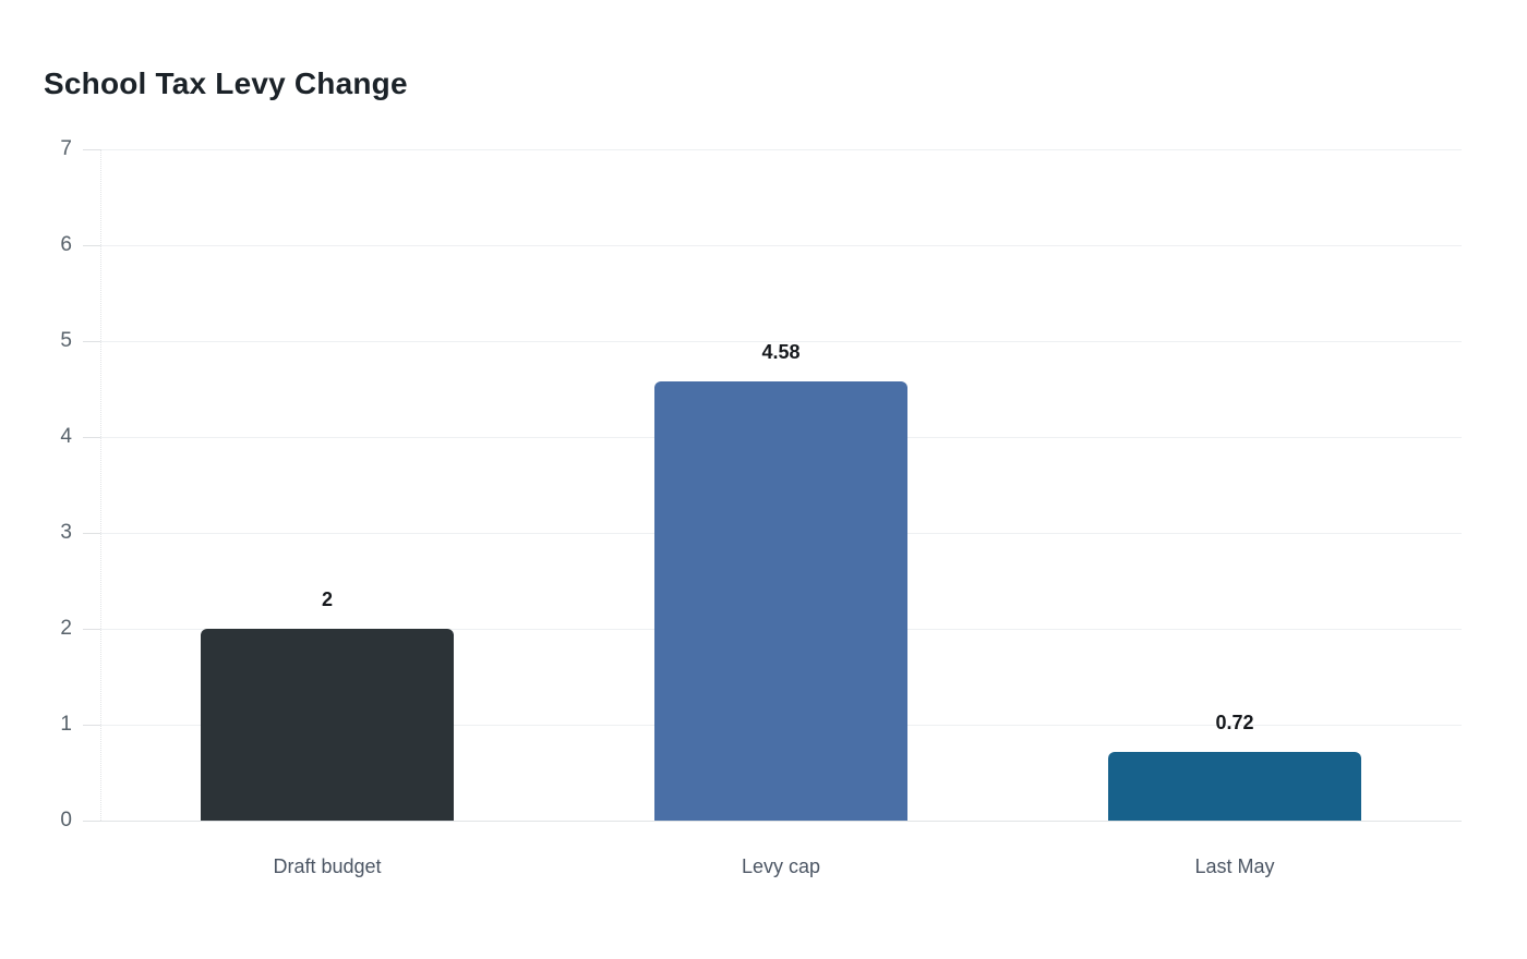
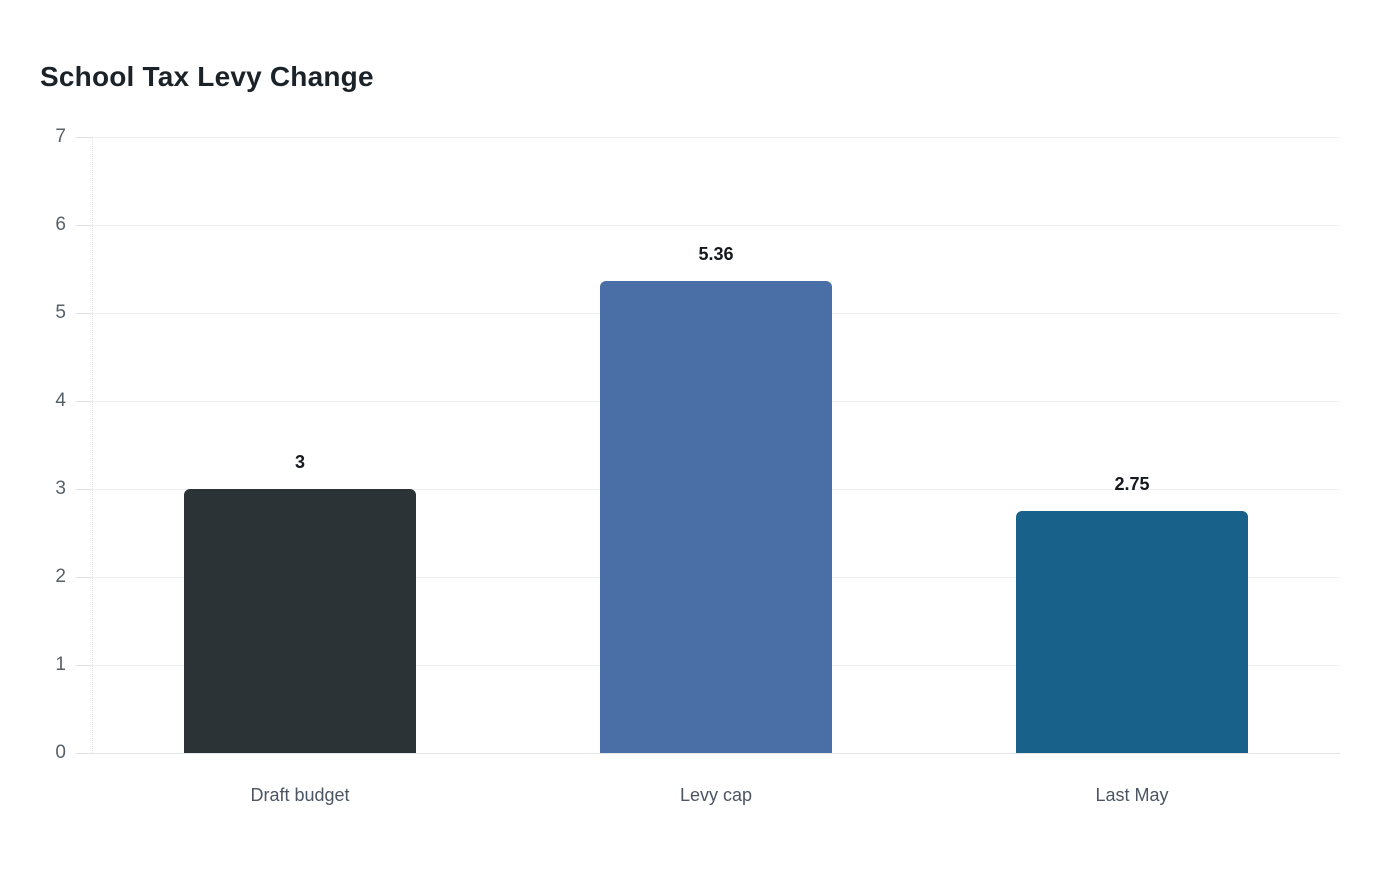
Draft budget: 2 -> 3
Levy cap: 4.58 -> 5.36
Last May: 0.72 -> 2.75
